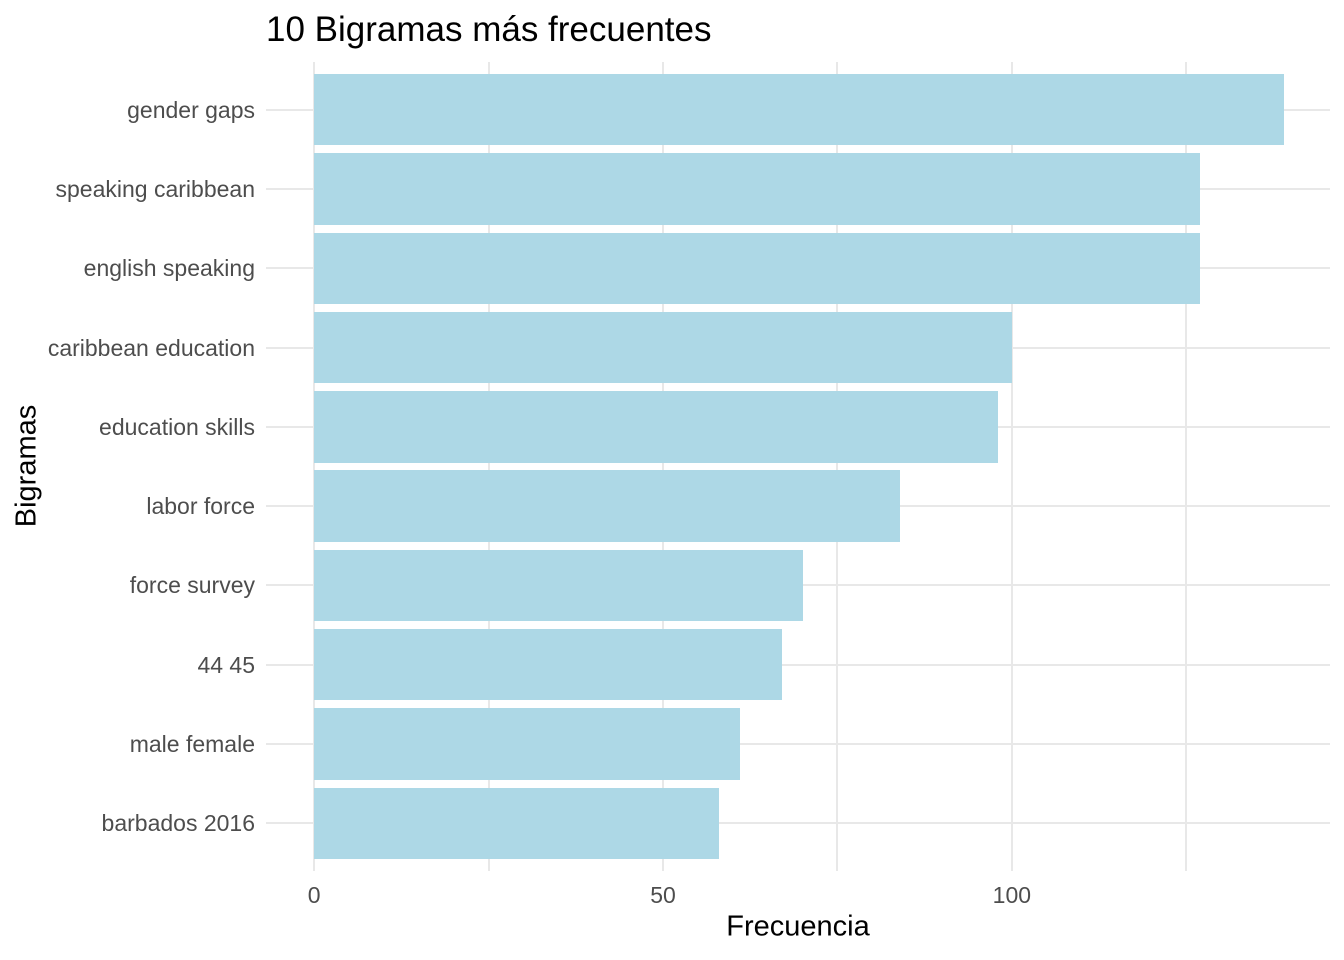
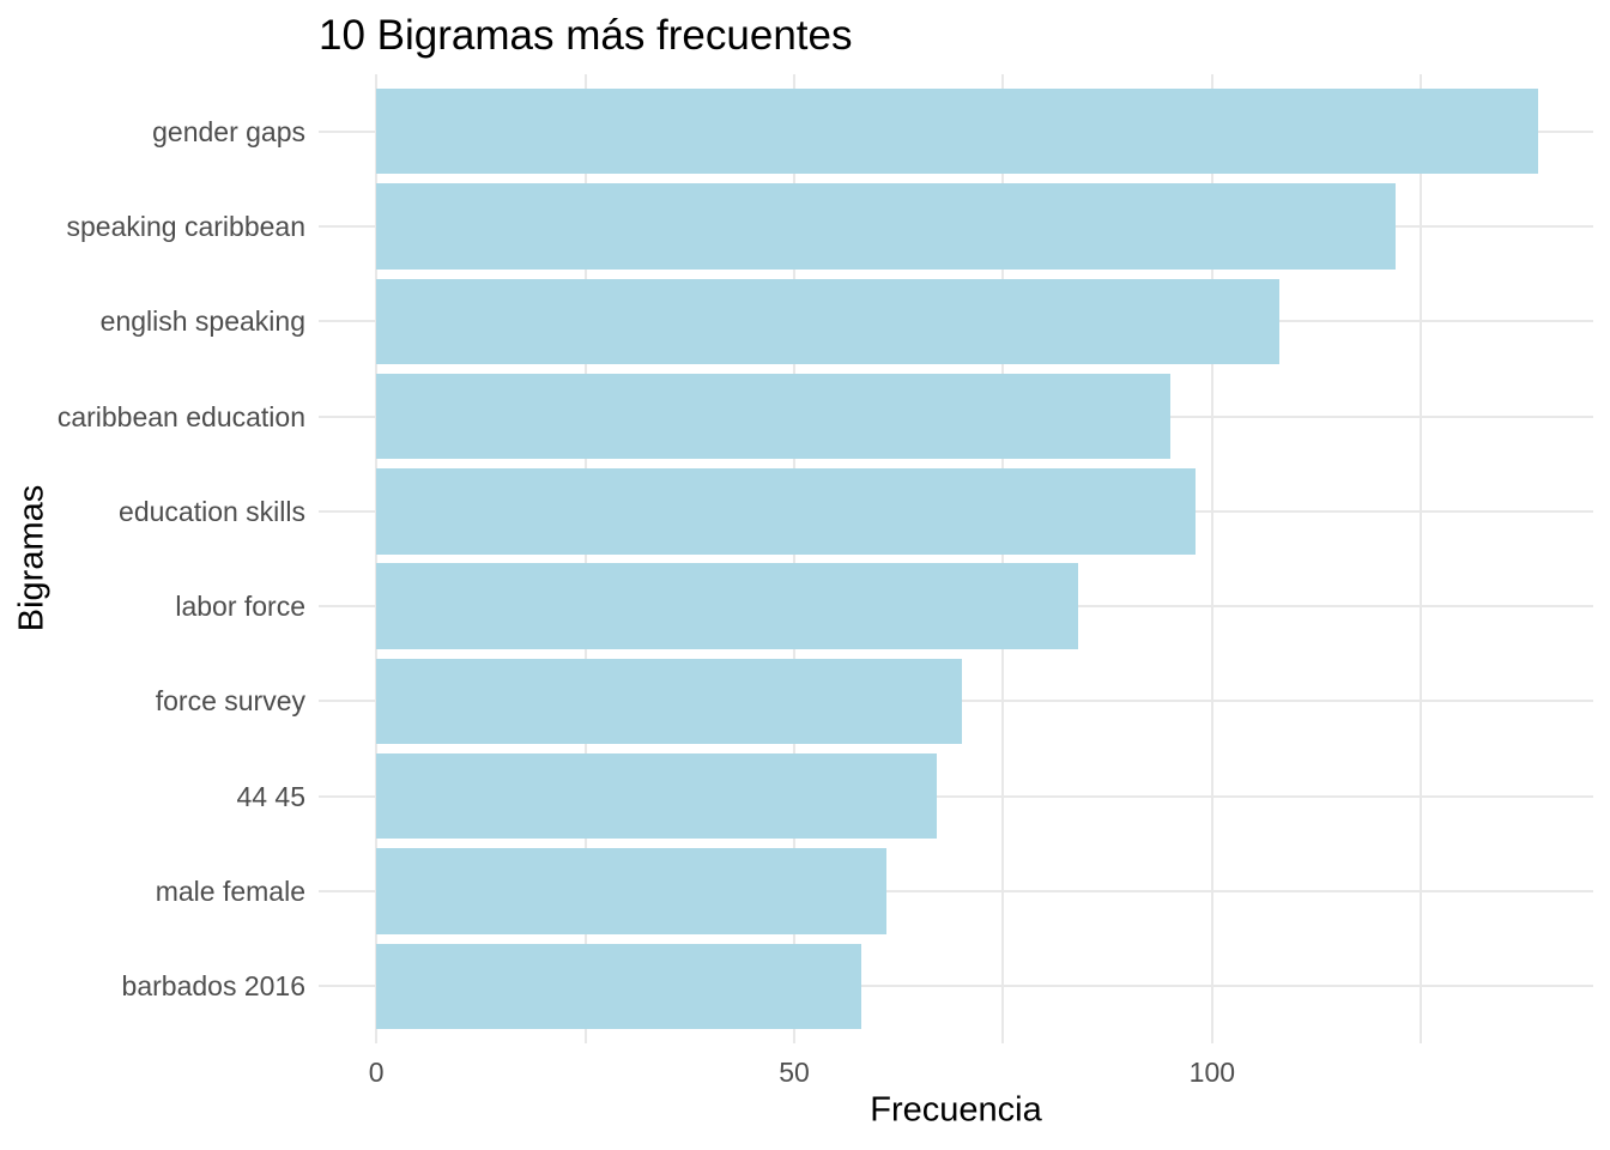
speaking caribbean: 127 -> 122
english speaking: 127 -> 108
caribbean education: 100 -> 95
